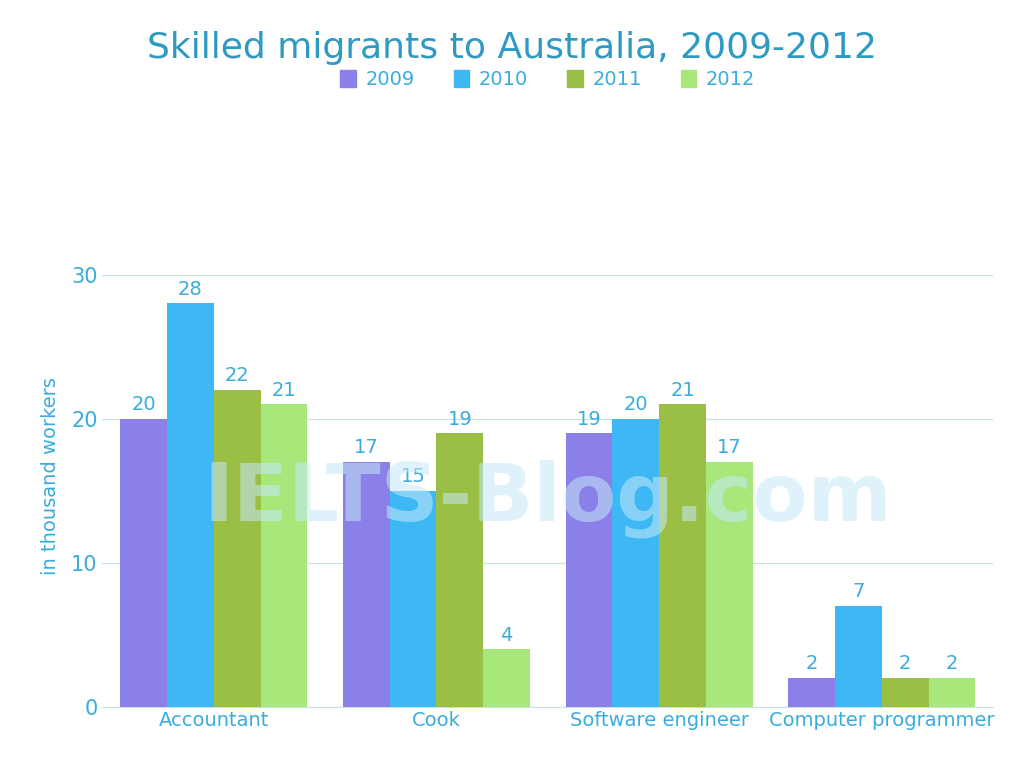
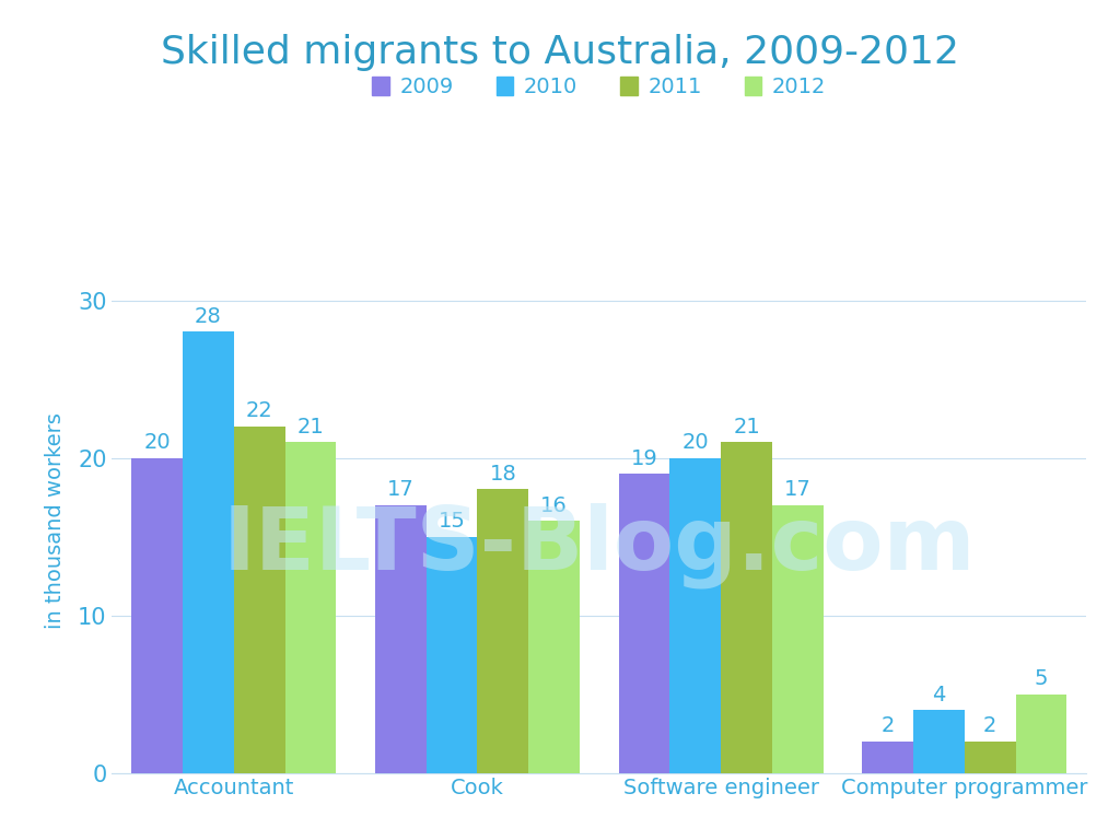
2011/Cook: 19 -> 18
2012/Cook: 4 -> 16
2010/Computer programmer: 7 -> 4
2012/Computer programmer: 2 -> 5
